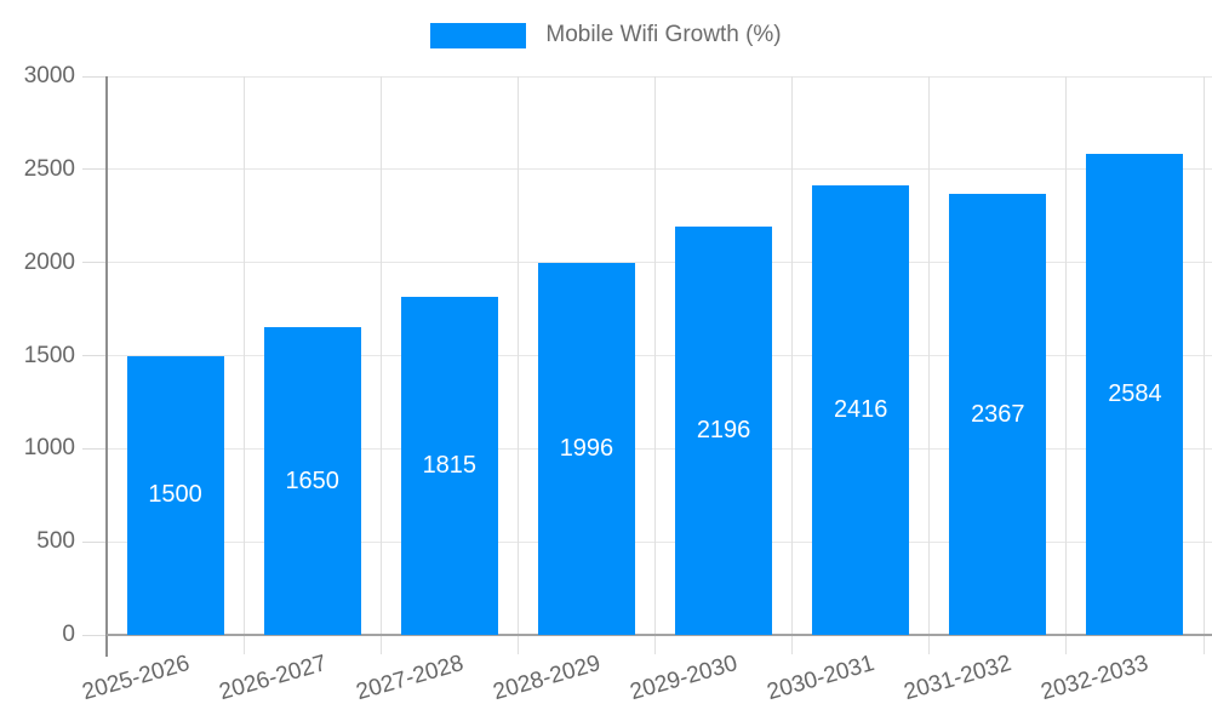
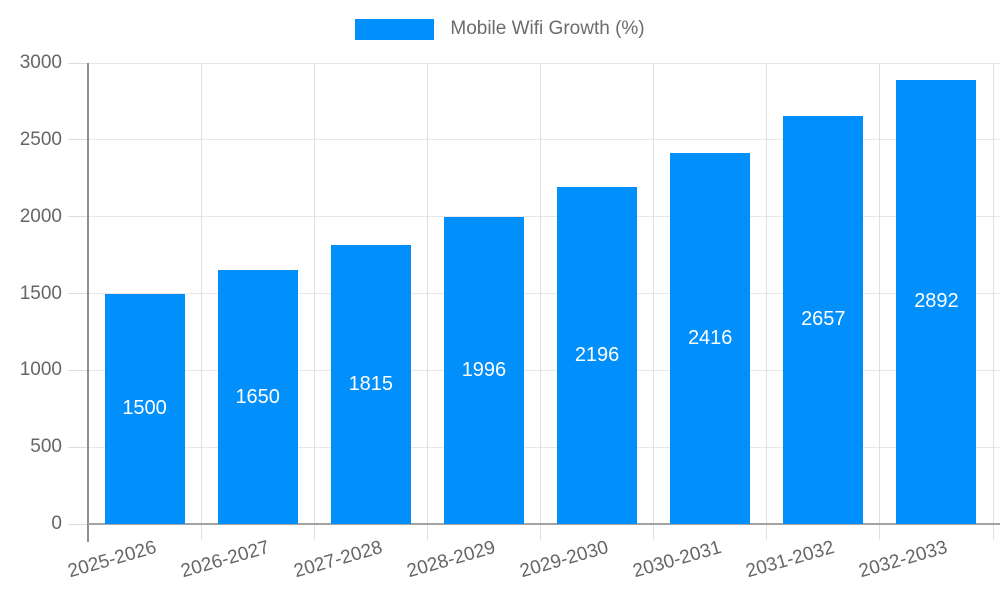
2031-2032: 2367 -> 2657
2032-2033: 2584 -> 2892
